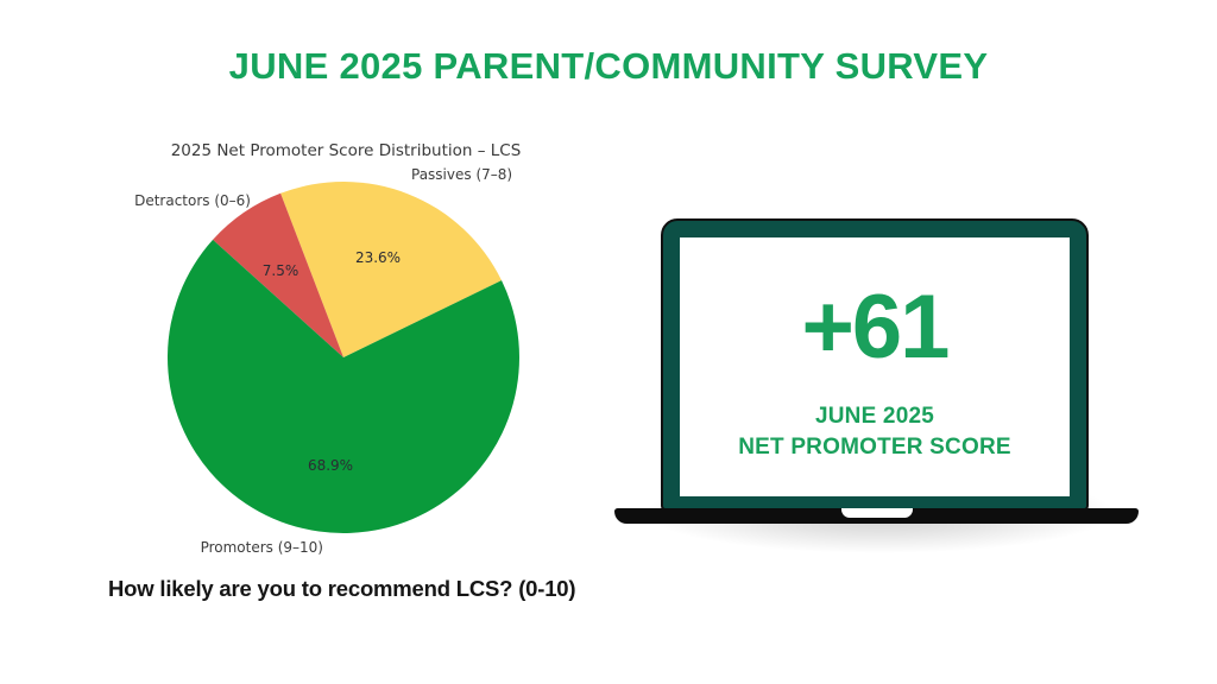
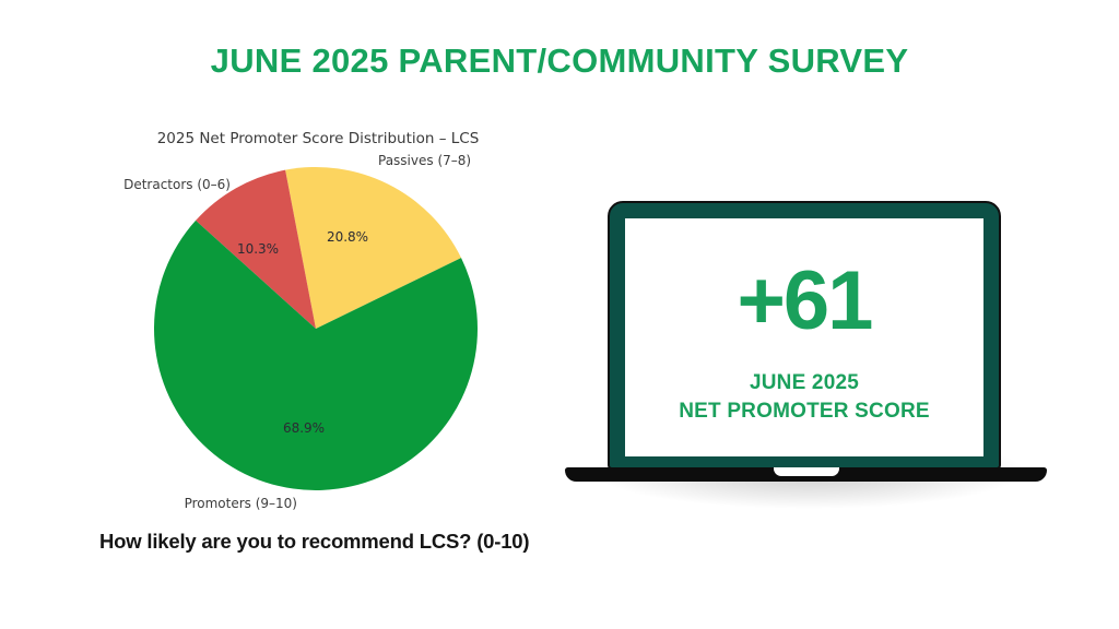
Passives (7–8): 23.6% -> 20.8%
Detractors (0–6): 7.5% -> 10.3%
